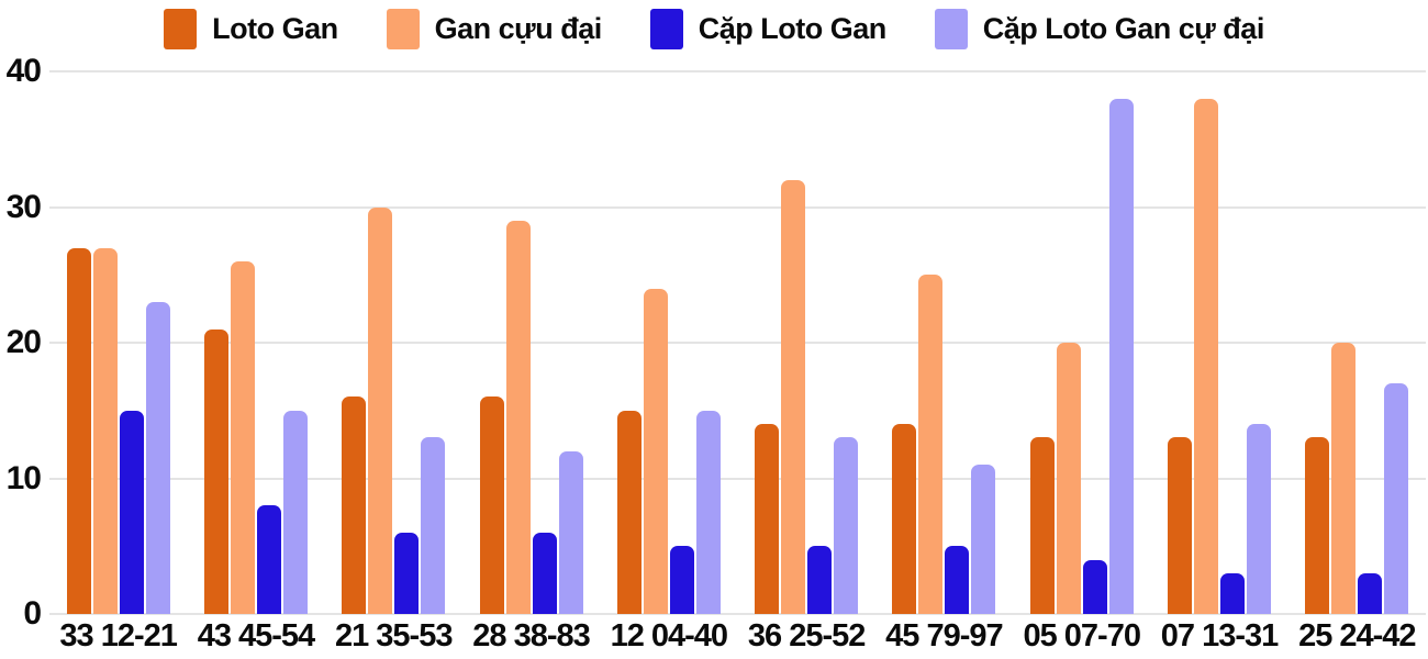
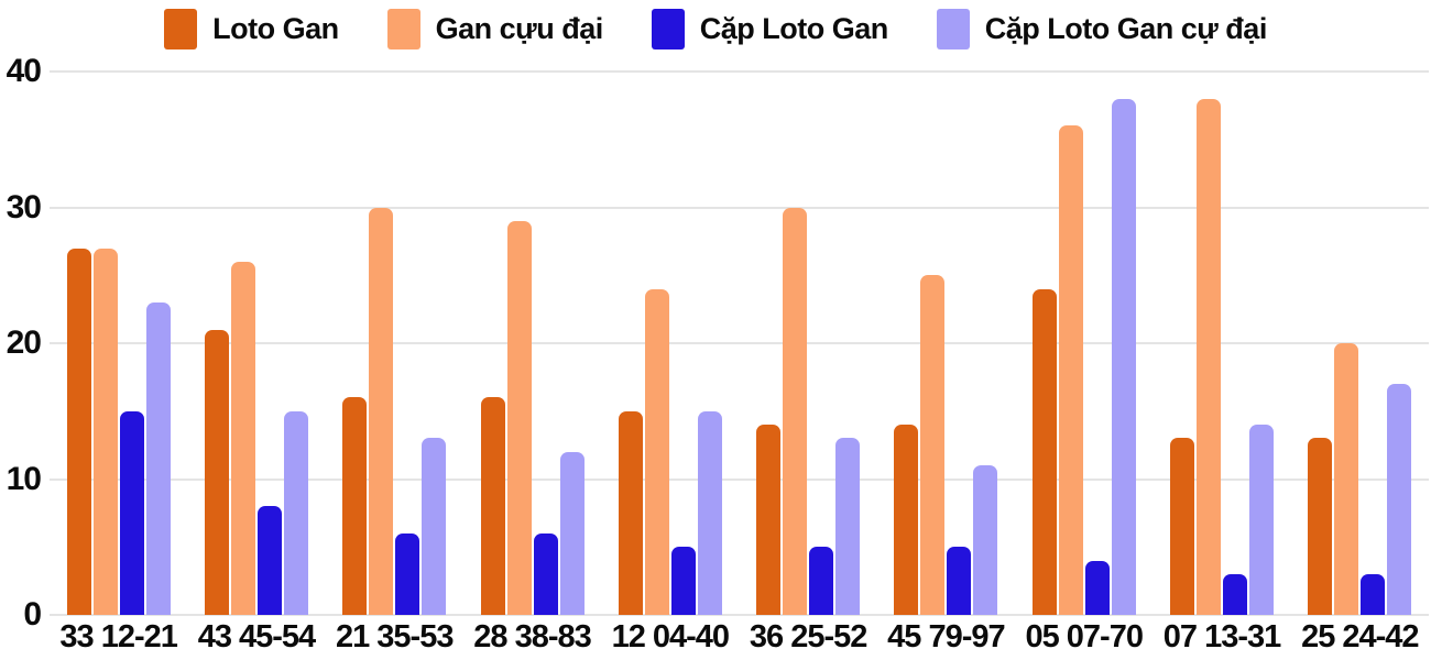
Gan cựu đại/36 25-52: 32 -> 30
Loto Gan/05 07-70: 13 -> 24
Gan cựu đại/05 07-70: 20 -> 36
